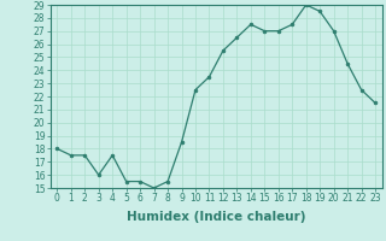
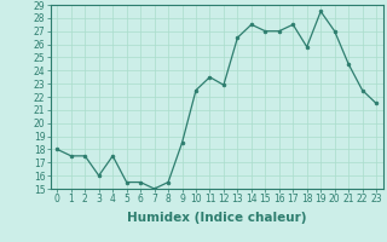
12: 25.5 -> 22.9
18: 29.0 -> 25.8
